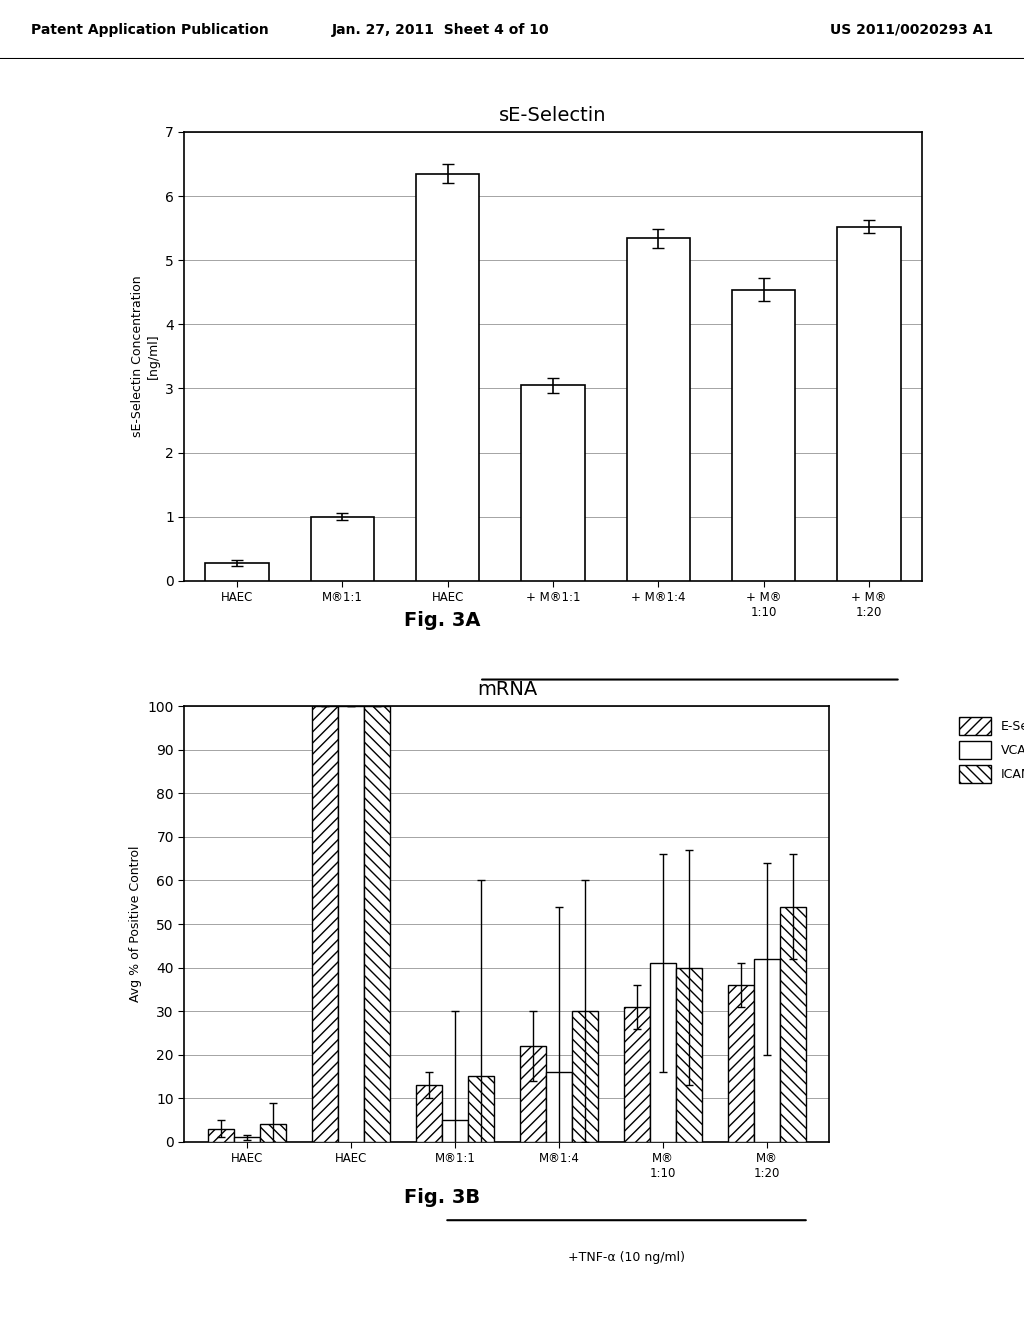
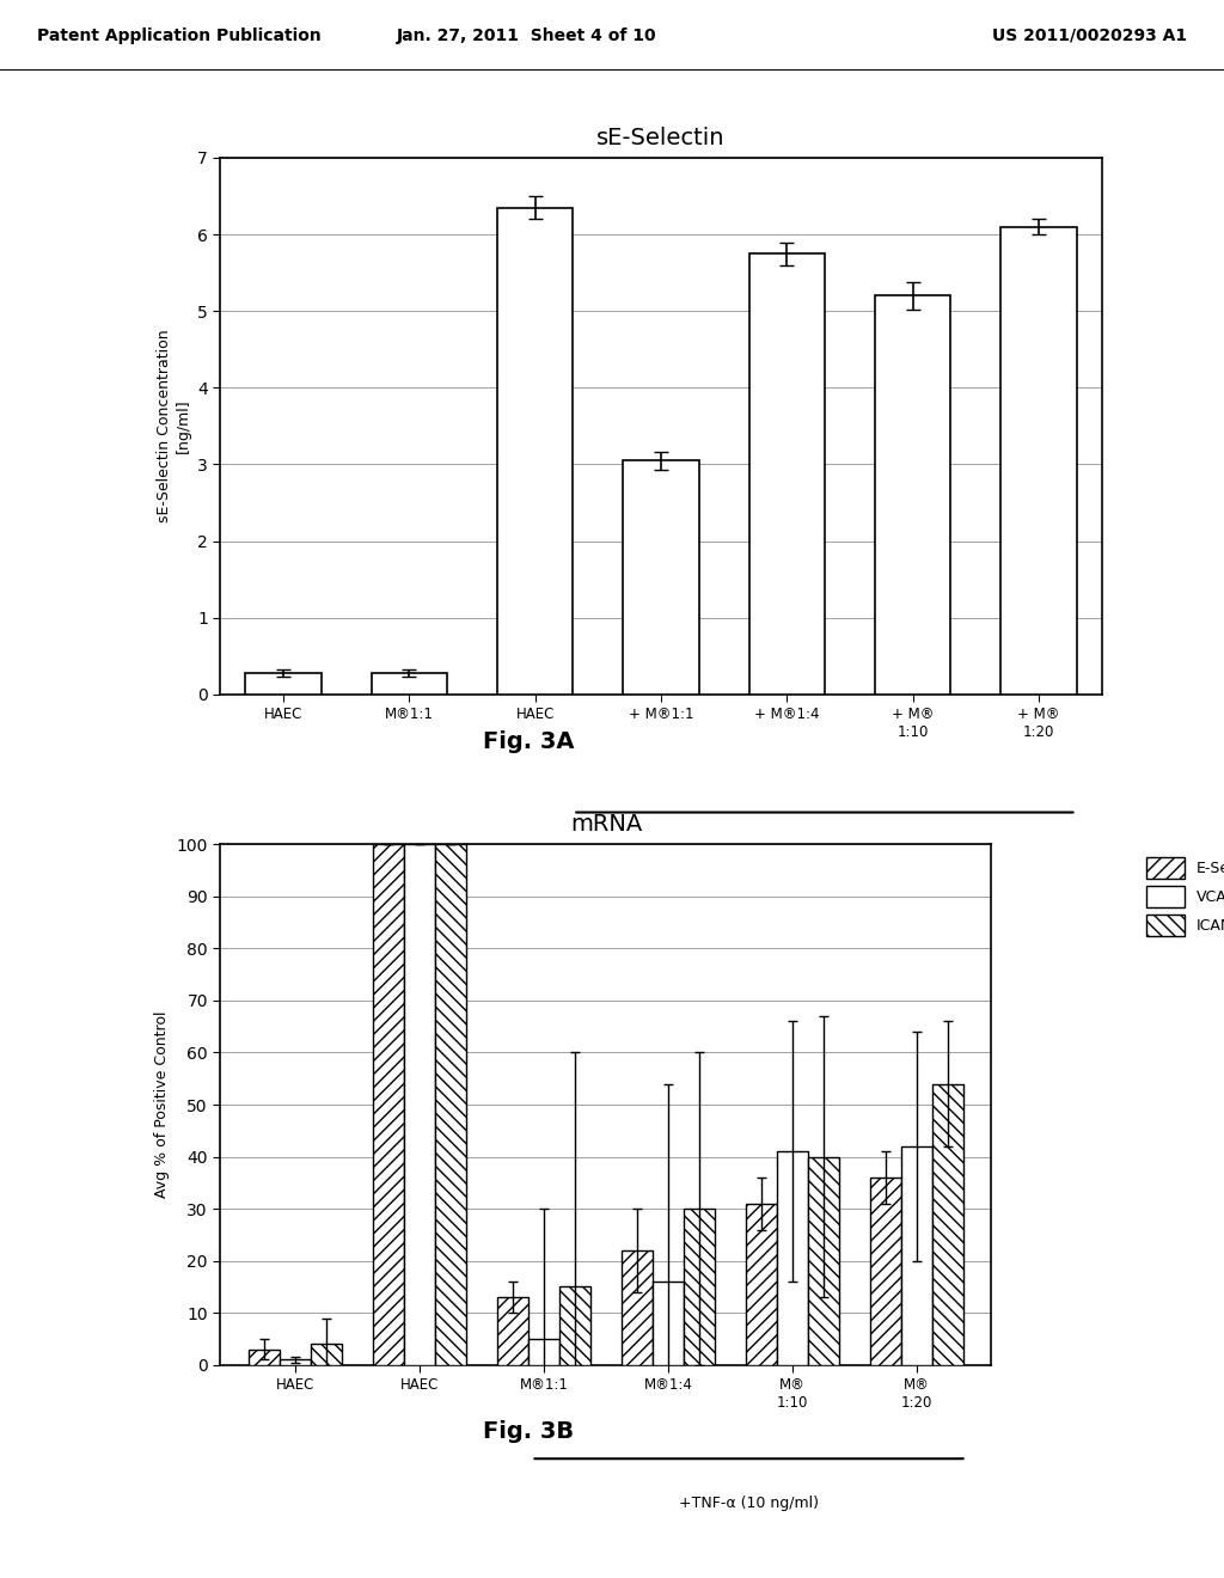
sE-Selectin/M®1:1: 1.00 -> 0.28
sE-Selectin/+ M®1:4: 5.34 -> 5.75
sE-Selectin/+ M® 1:10: 4.54 -> 5.20
sE-Selectin/+ M® 1:20: 5.52 -> 6.10
